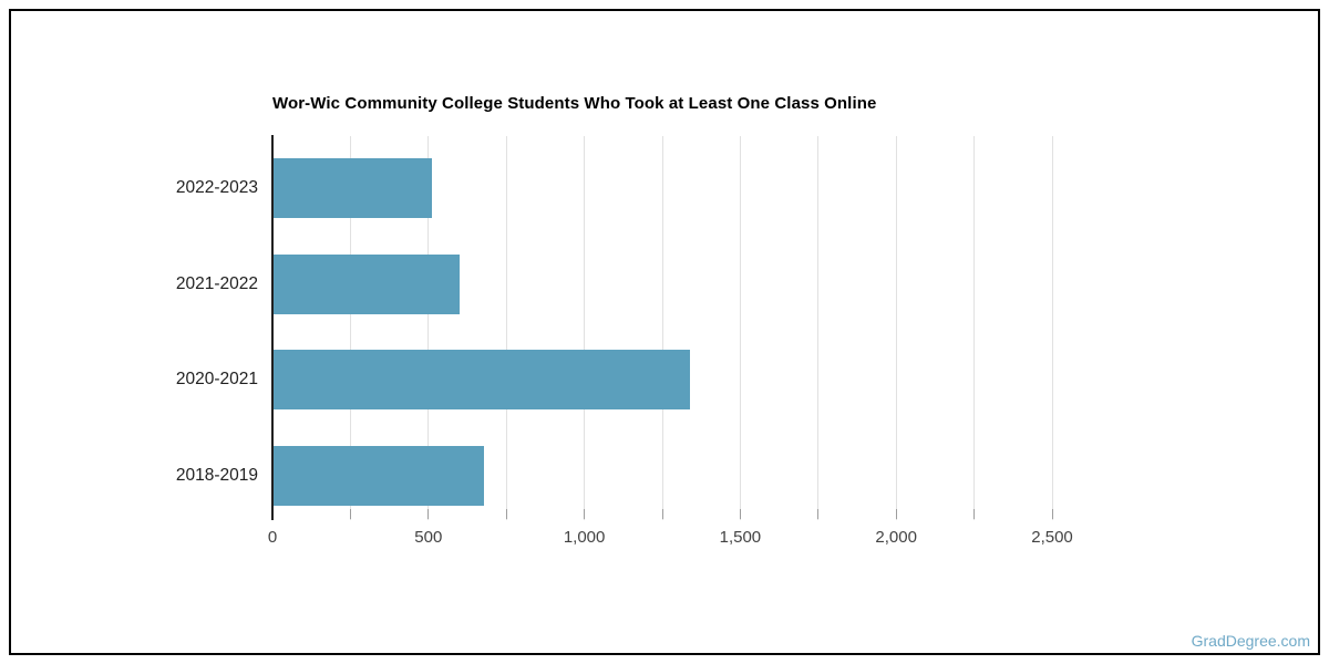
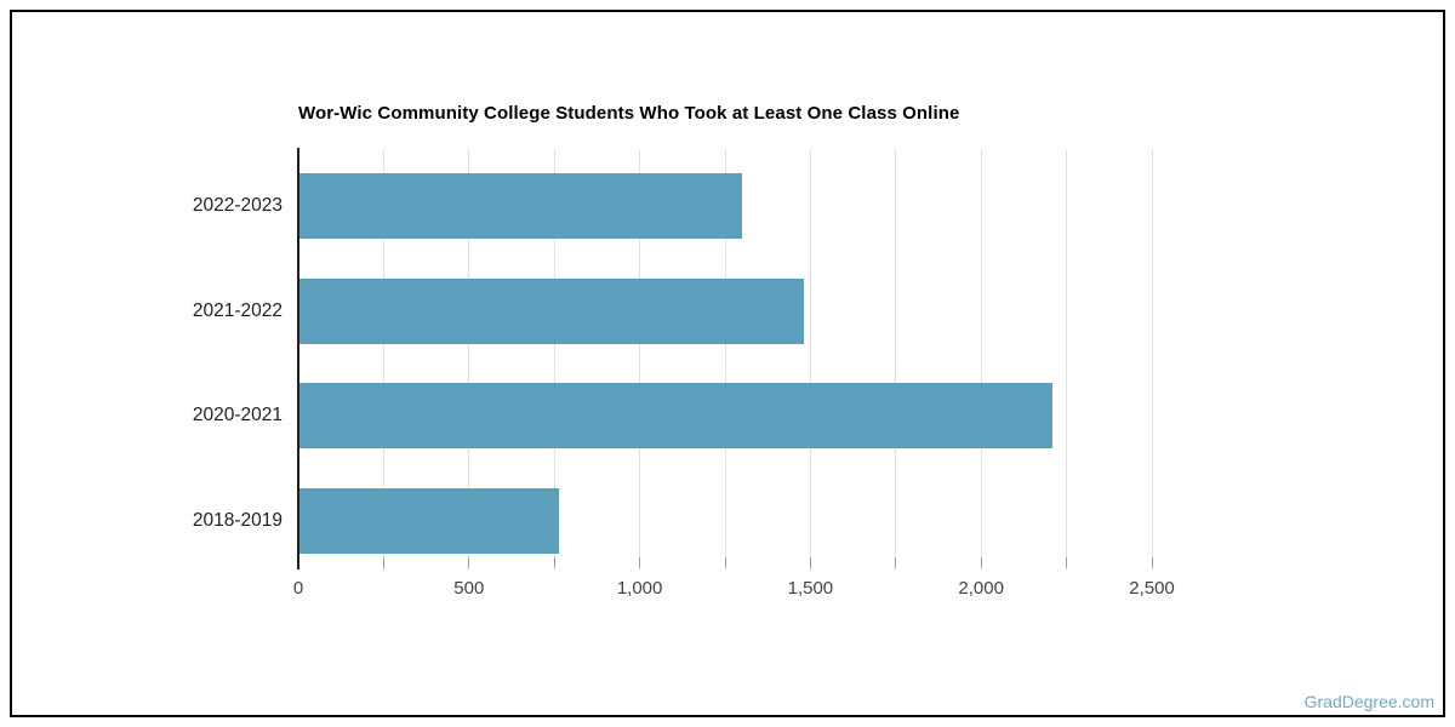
2022-2023: 510 -> 1300
2021-2022: 600 -> 1480
2020-2021: 1340 -> 2210
2018-2019: 680 -> 760
